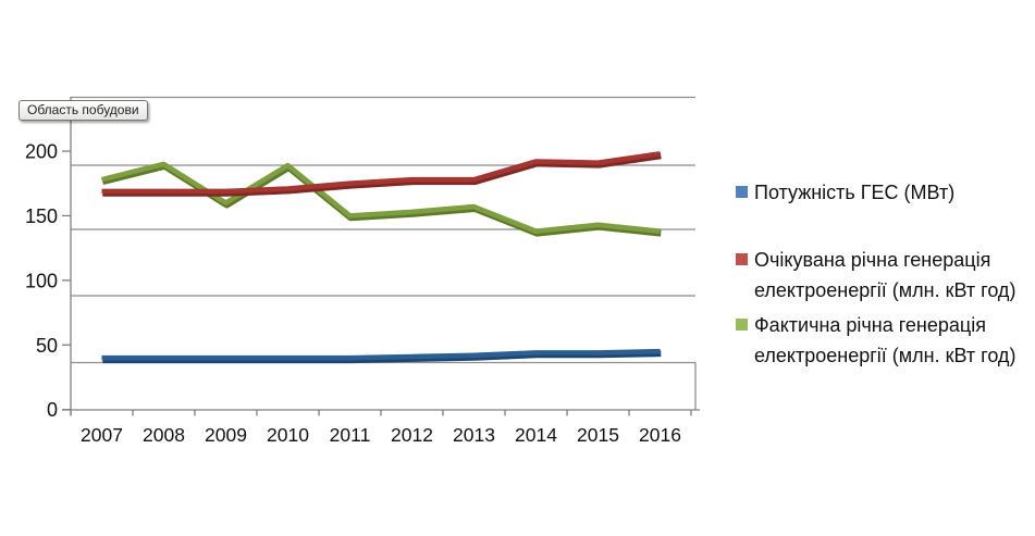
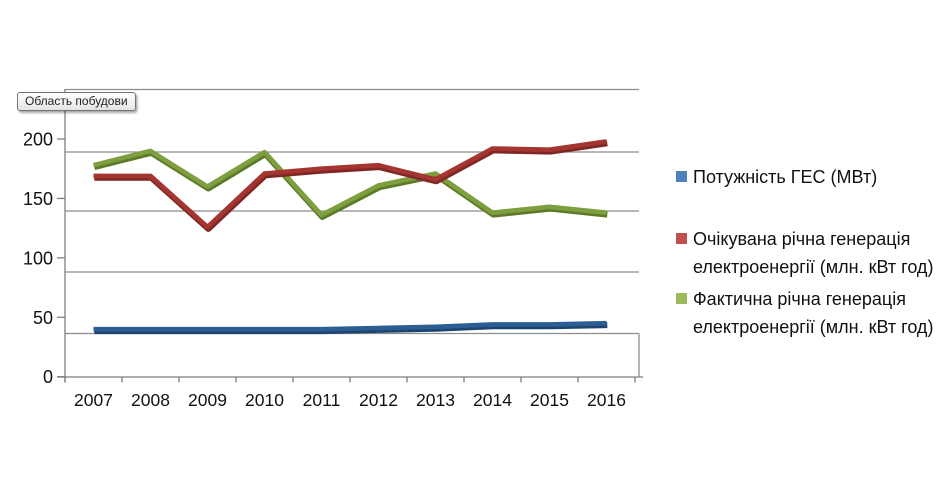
Очікувана річна генерація електроенергії (млн. кВт год)/2009: 169 -> 126
Фактична річна генерація електроенергії (млн. кВт год)/2011: 150 -> 136
Фактична річна генерація електроенергії (млн. кВт год)/2012: 153 -> 161
Очікувана річна генерація електроенергії (млн. кВт год)/2013: 178 -> 166
Фактична річна генерація електроенергії (млн. кВт год)/2013: 157 -> 171
